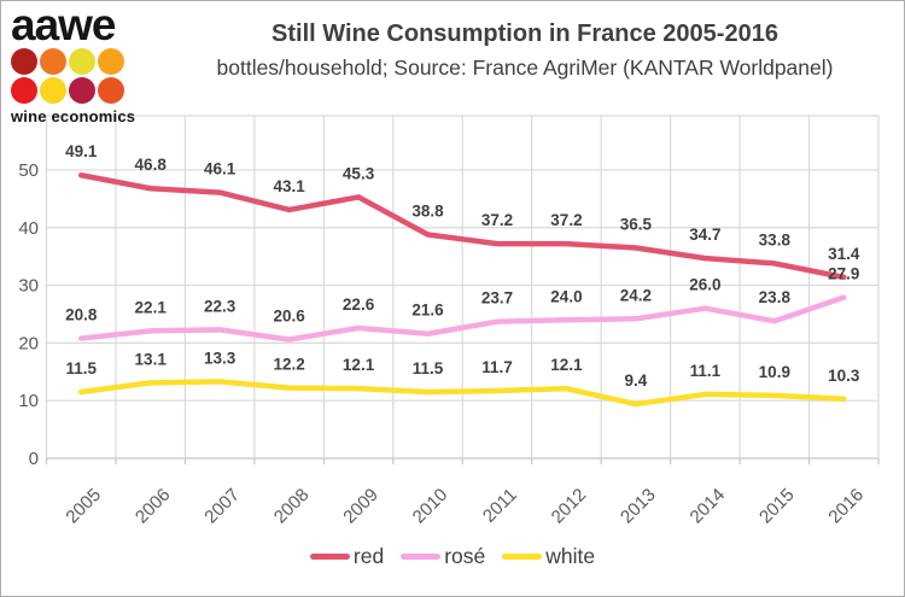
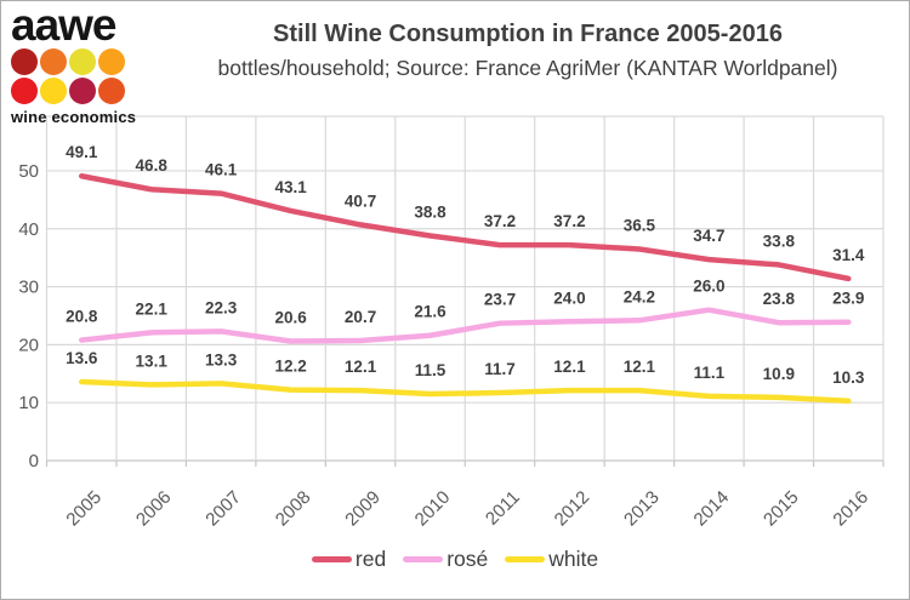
white/2005: 11.5 -> 13.6
red/2009: 45.3 -> 40.7
rosé/2009: 22.6 -> 20.7
white/2013: 9.4 -> 12.1
rosé/2016: 27.9 -> 23.9
